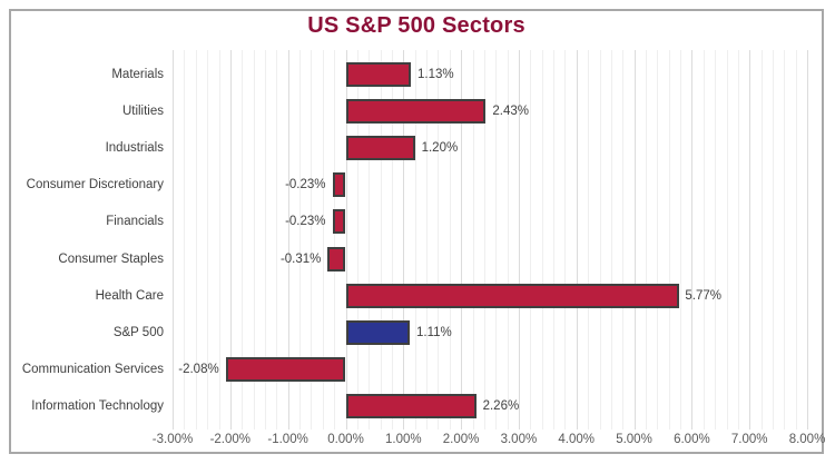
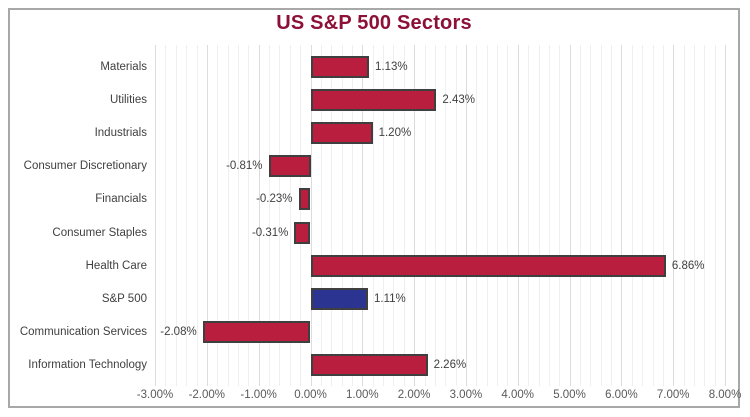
Consumer Discretionary: -0.23% -> -0.81%
Health Care: 5.77% -> 6.86%
